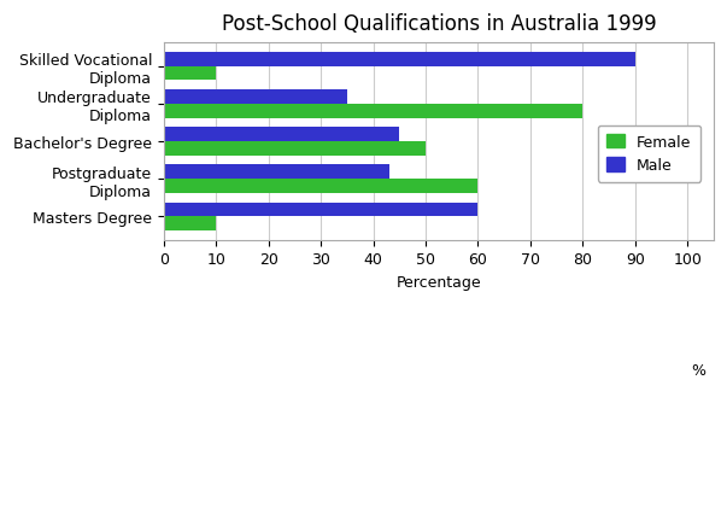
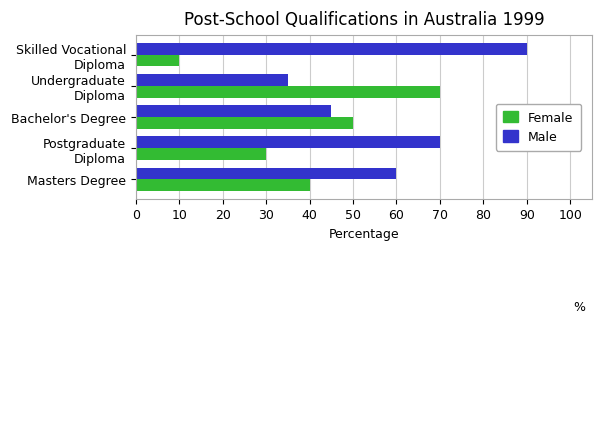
Female/Undergraduate Diploma: 80 -> 70
Male/Postgraduate Diploma: 43 -> 70
Female/Postgraduate Diploma: 60 -> 30
Female/Masters Degree: 10 -> 40
